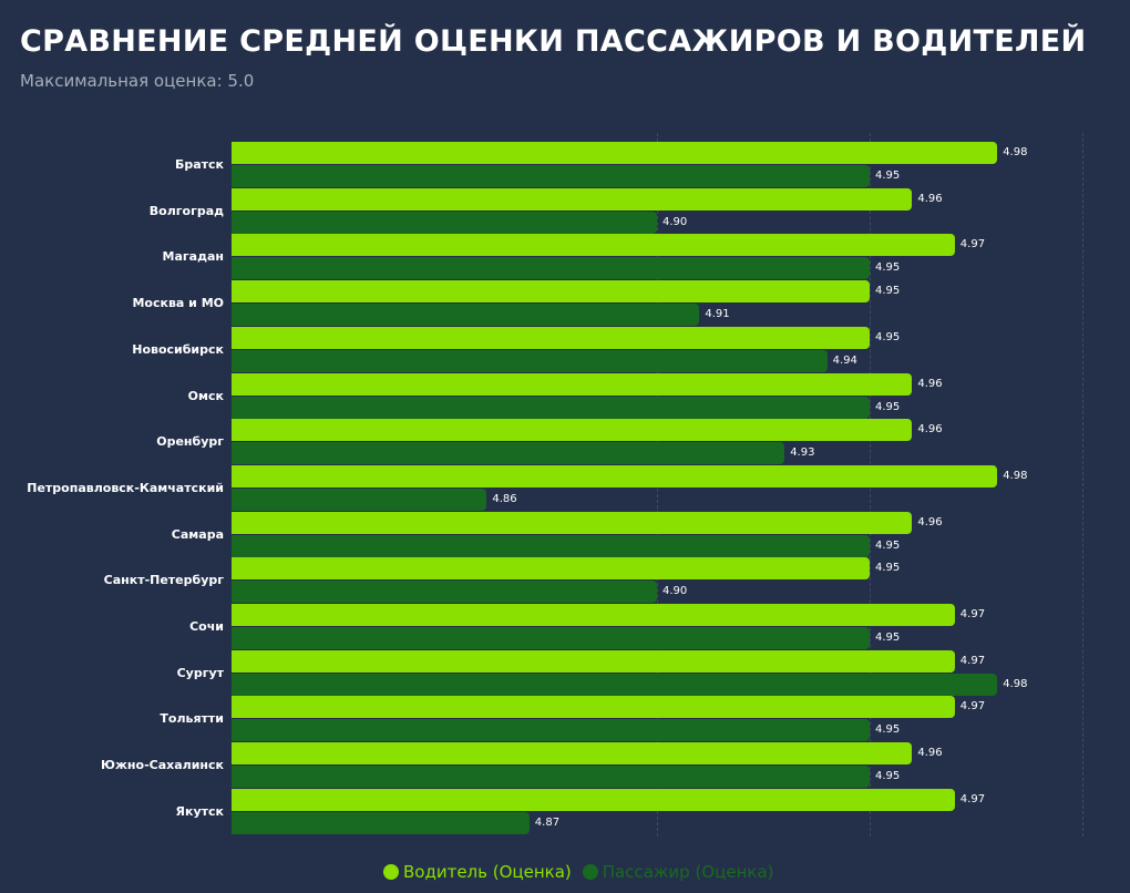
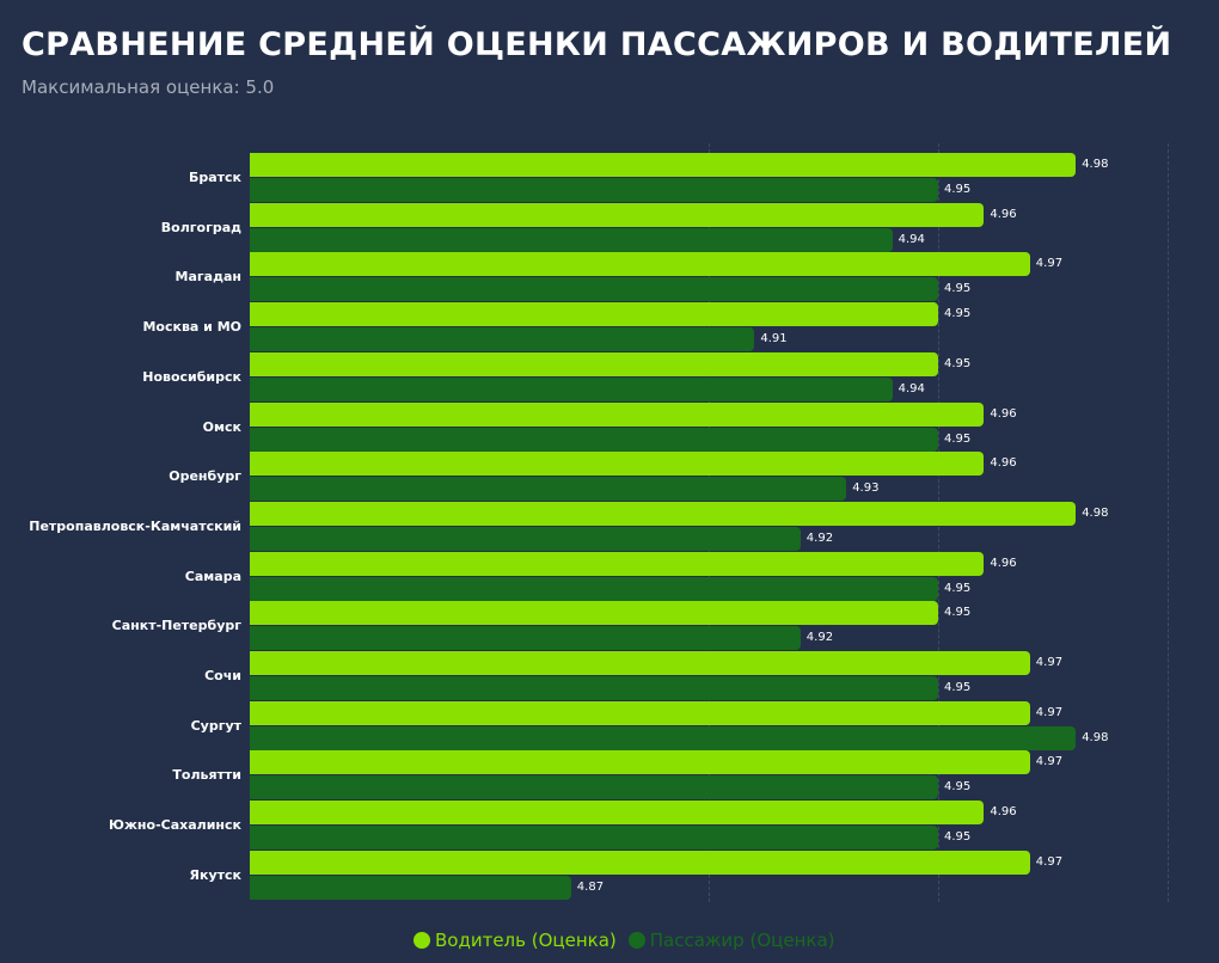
Пассажир (Оценка)/Волгоград: 4.90 -> 4.94
Пассажир (Оценка)/Петропавловск-Камчатский: 4.86 -> 4.92
Пассажир (Оценка)/Санкт-Петербург: 4.90 -> 4.92
